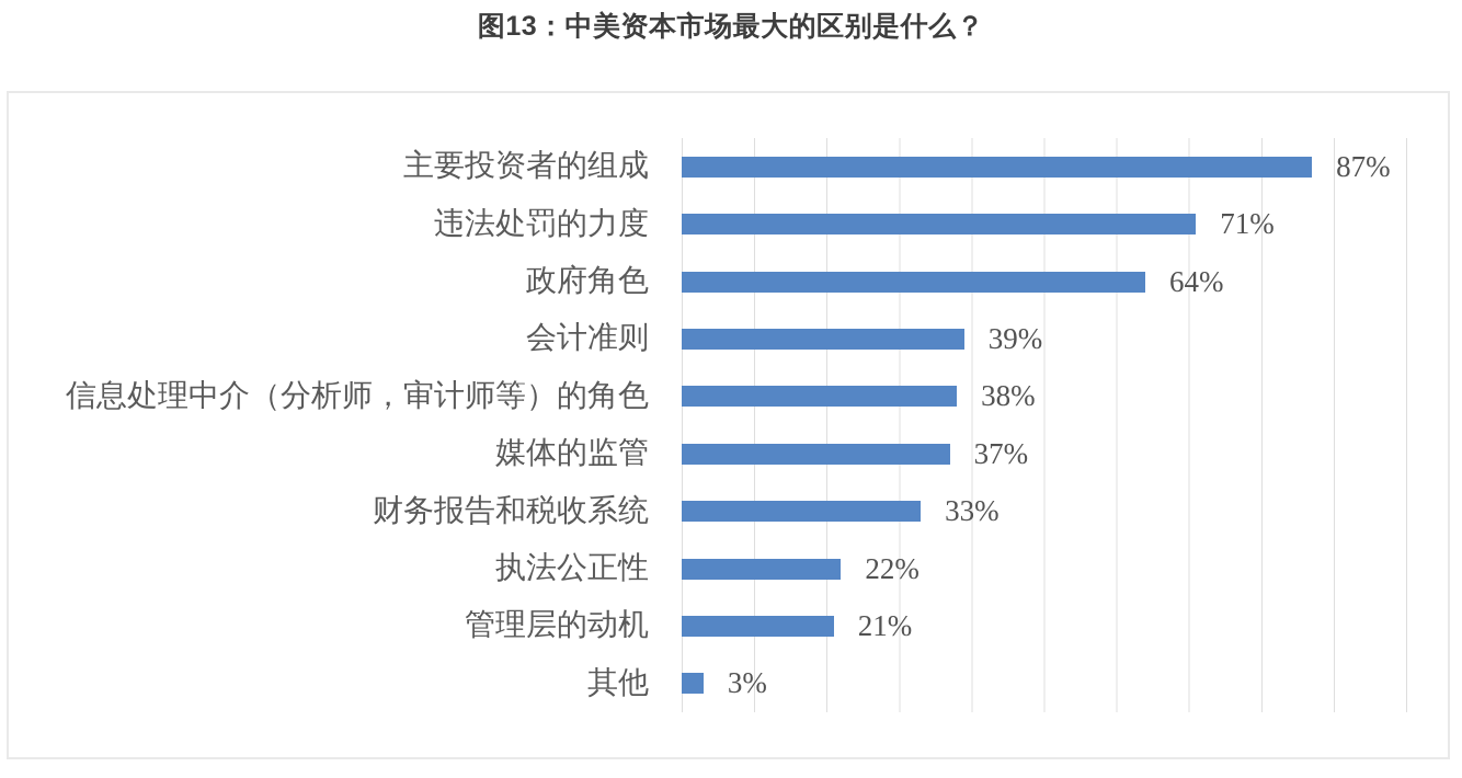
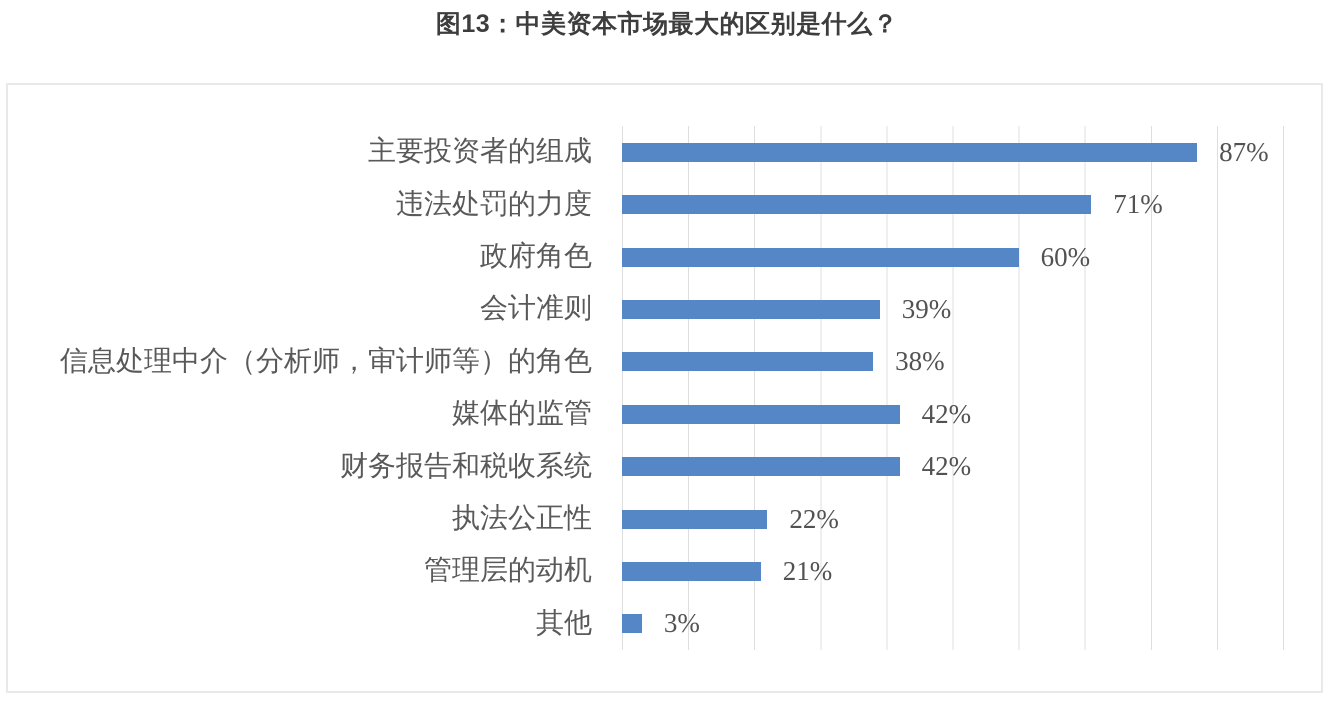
政府角色: 64% -> 60%
媒体的监管: 37% -> 42%
财务报告和税收系统: 33% -> 42%
